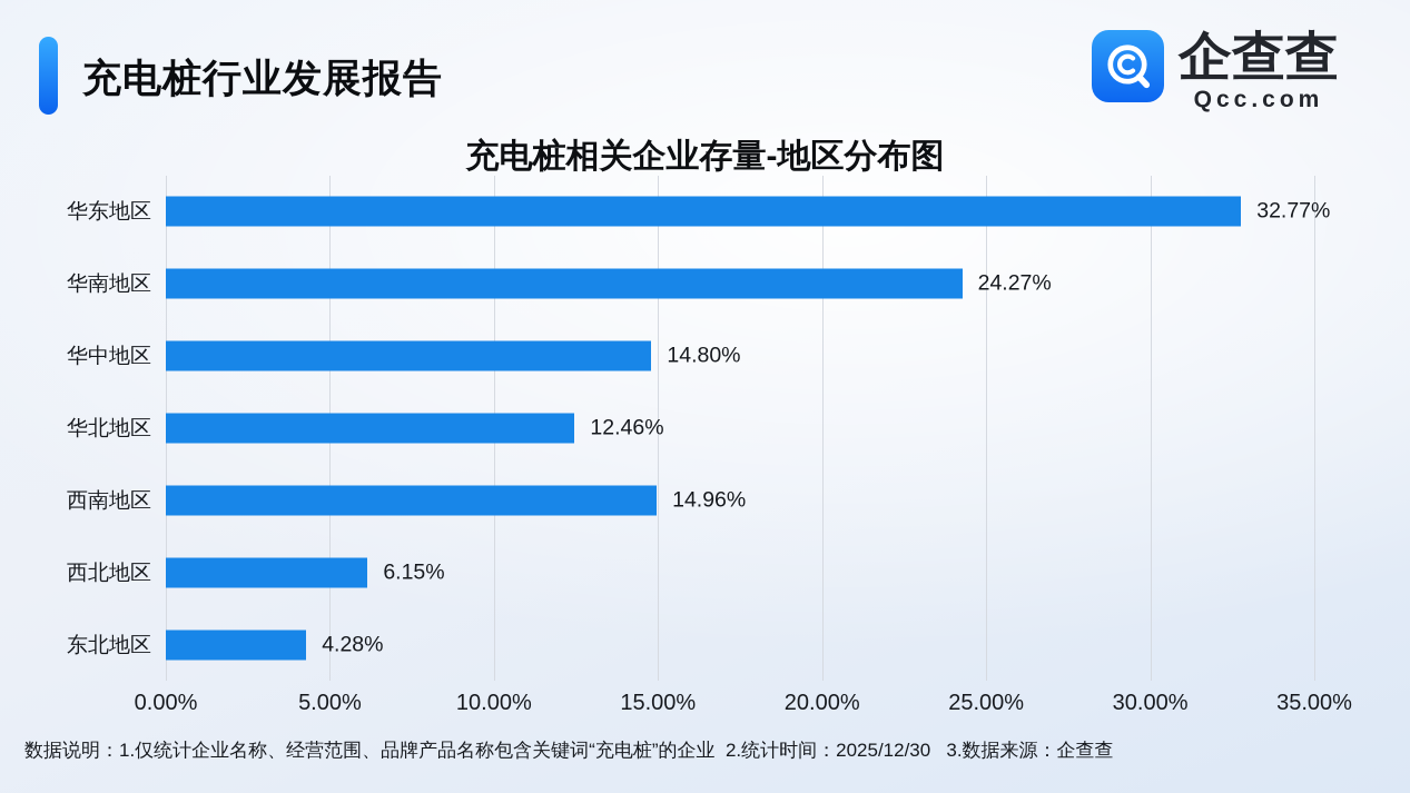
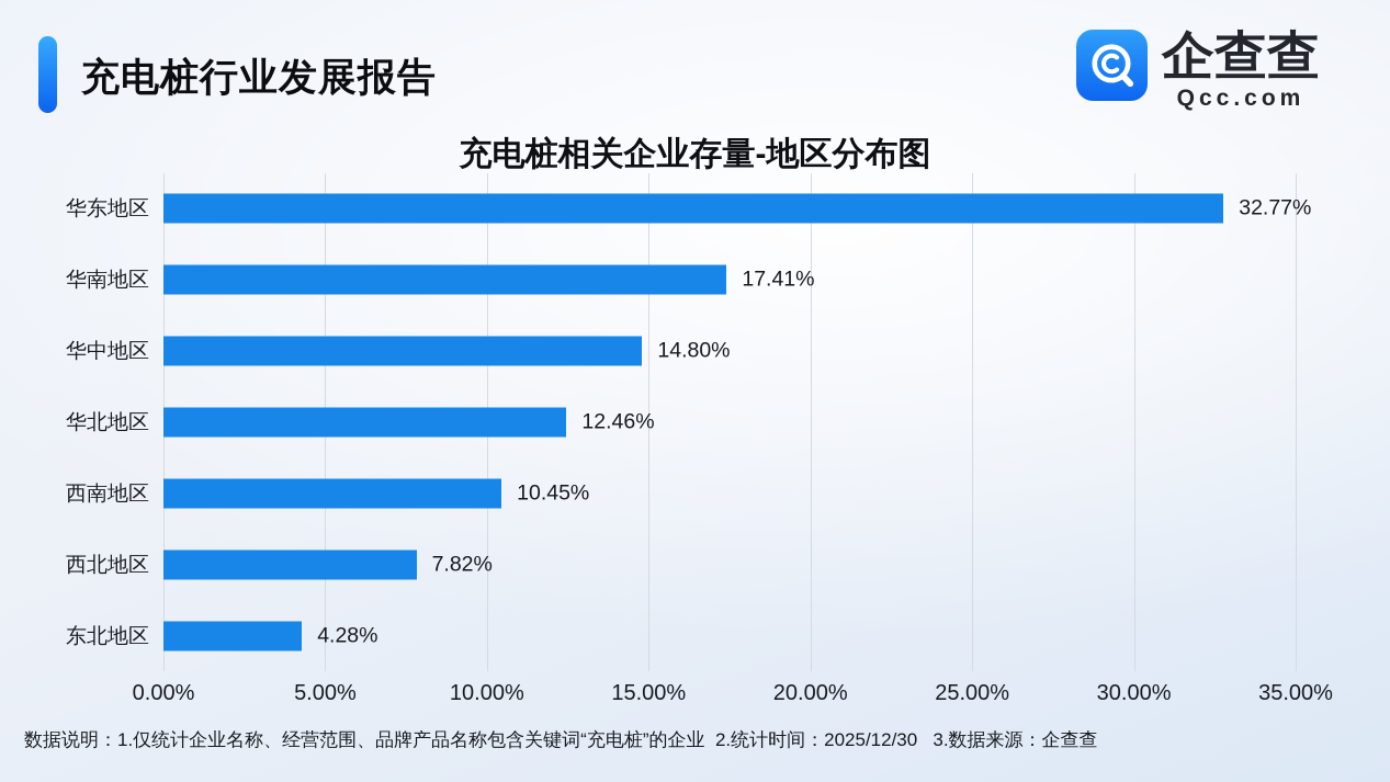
华南地区: 24.27% -> 17.41%
西南地区: 14.96% -> 10.45%
西北地区: 6.15% -> 7.82%
